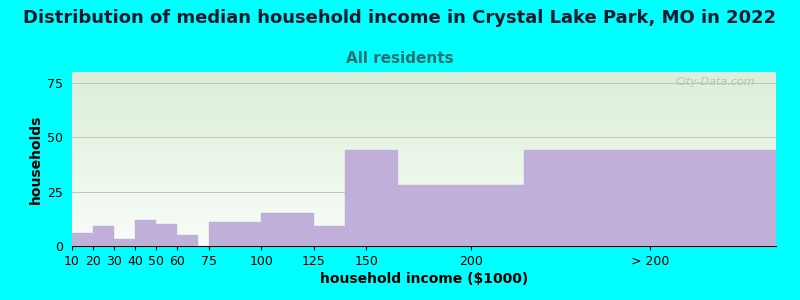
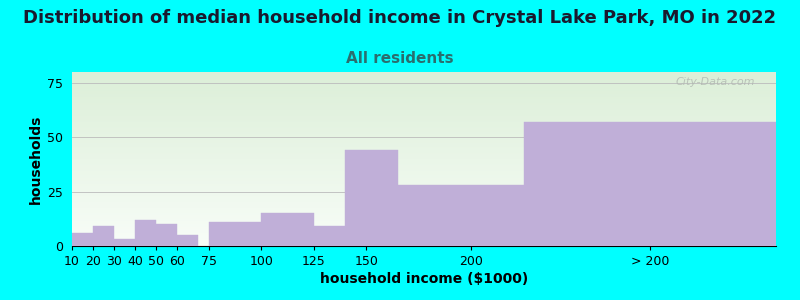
> 200: 44 -> 57
